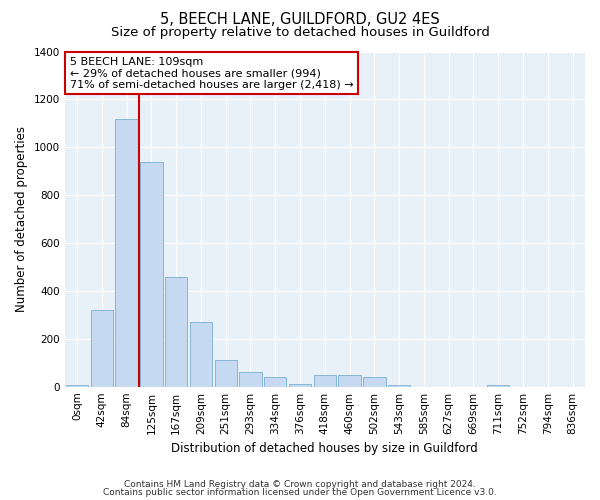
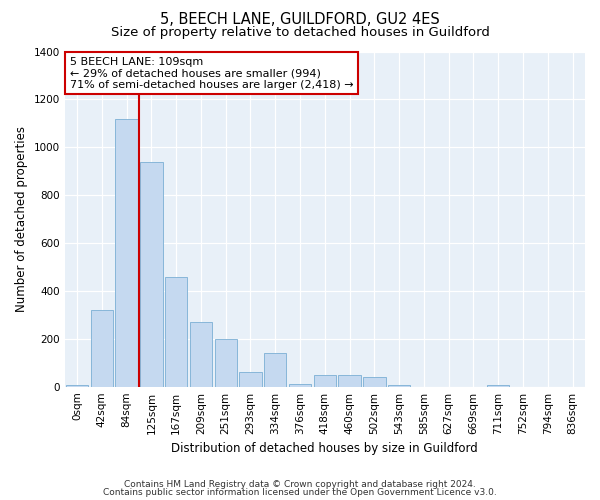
251sqm: 110 -> 200
334sqm: 40 -> 140
